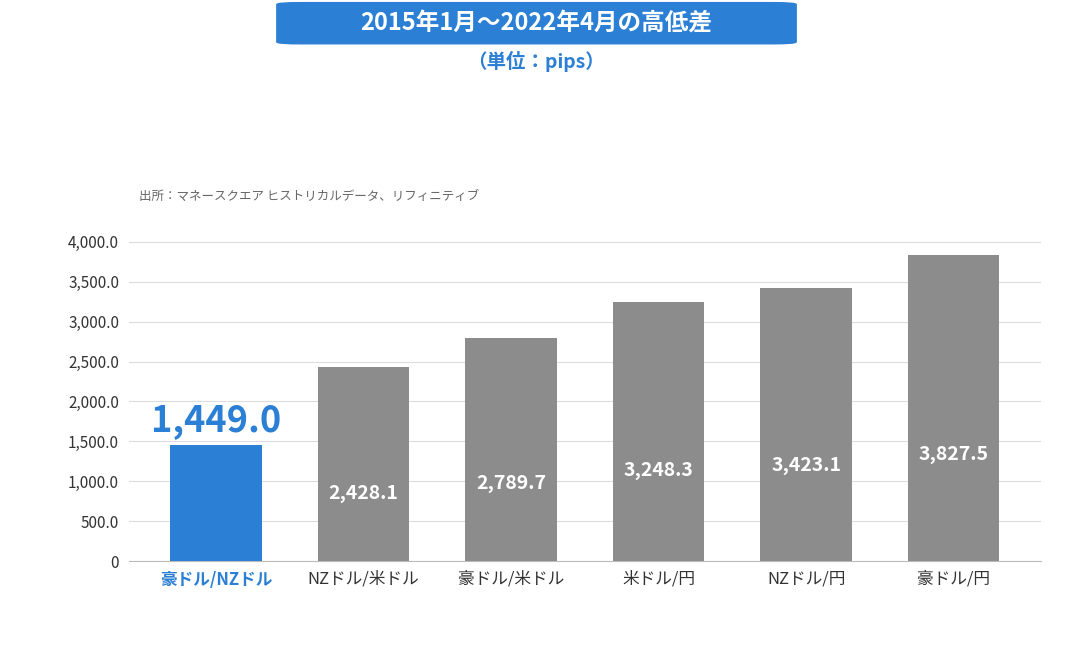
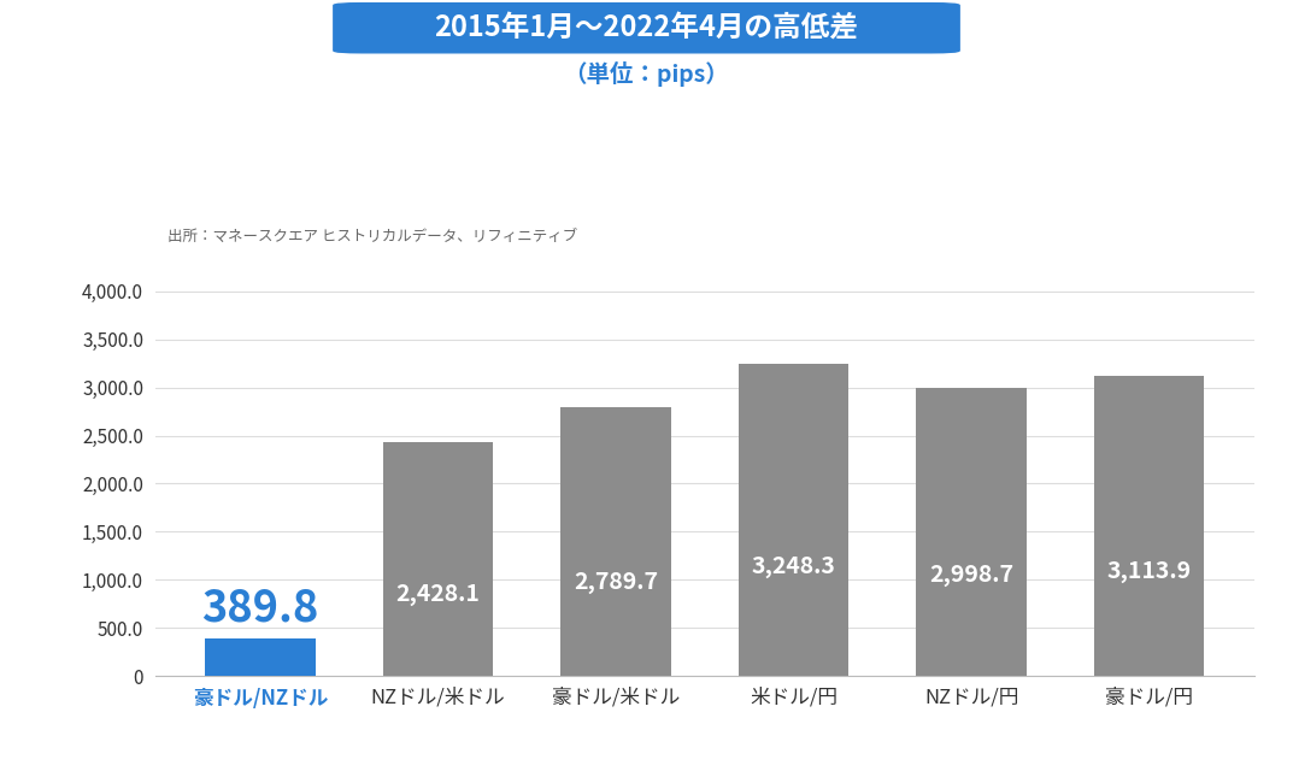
豪ドル/NZドル: 1,449.0 -> 389.8
NZドル/円: 3,423.1 -> 2,998.7
豪ドル/円: 3,827.5 -> 3,113.9
